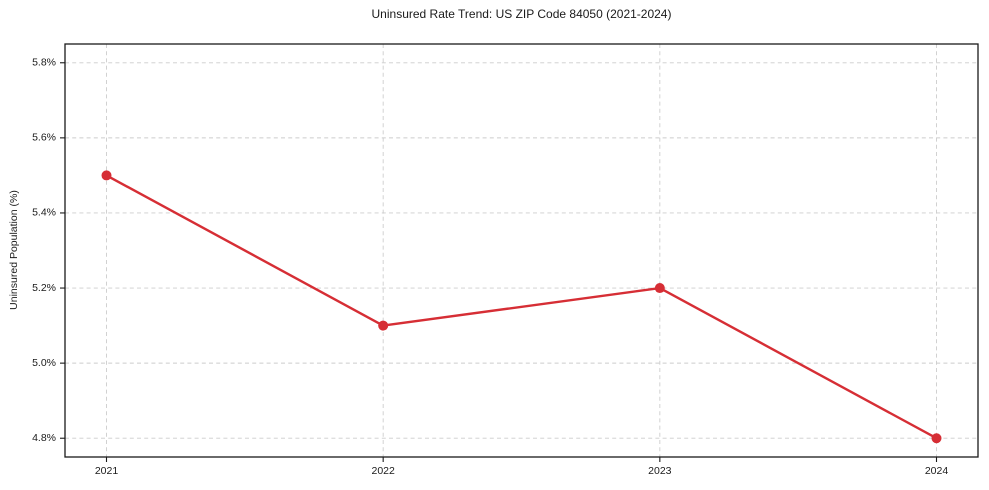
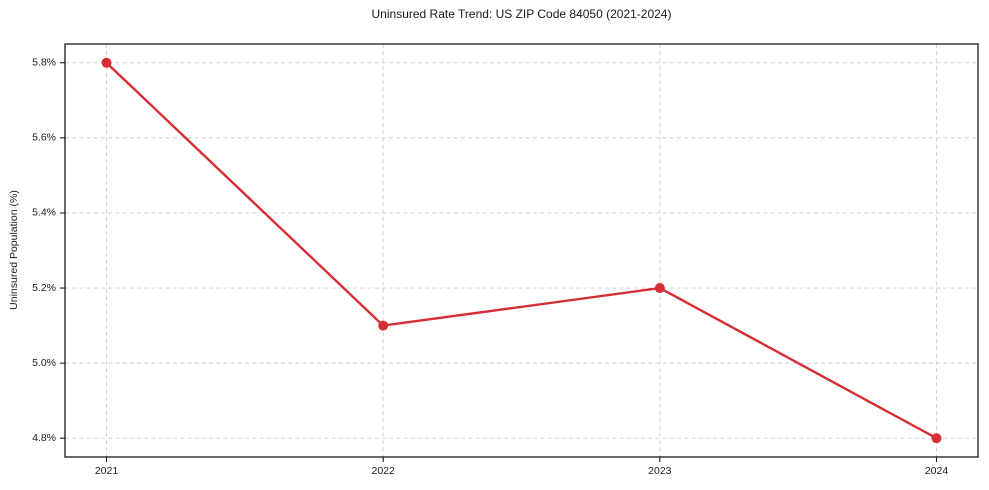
2021: 5.5% -> 5.8%
